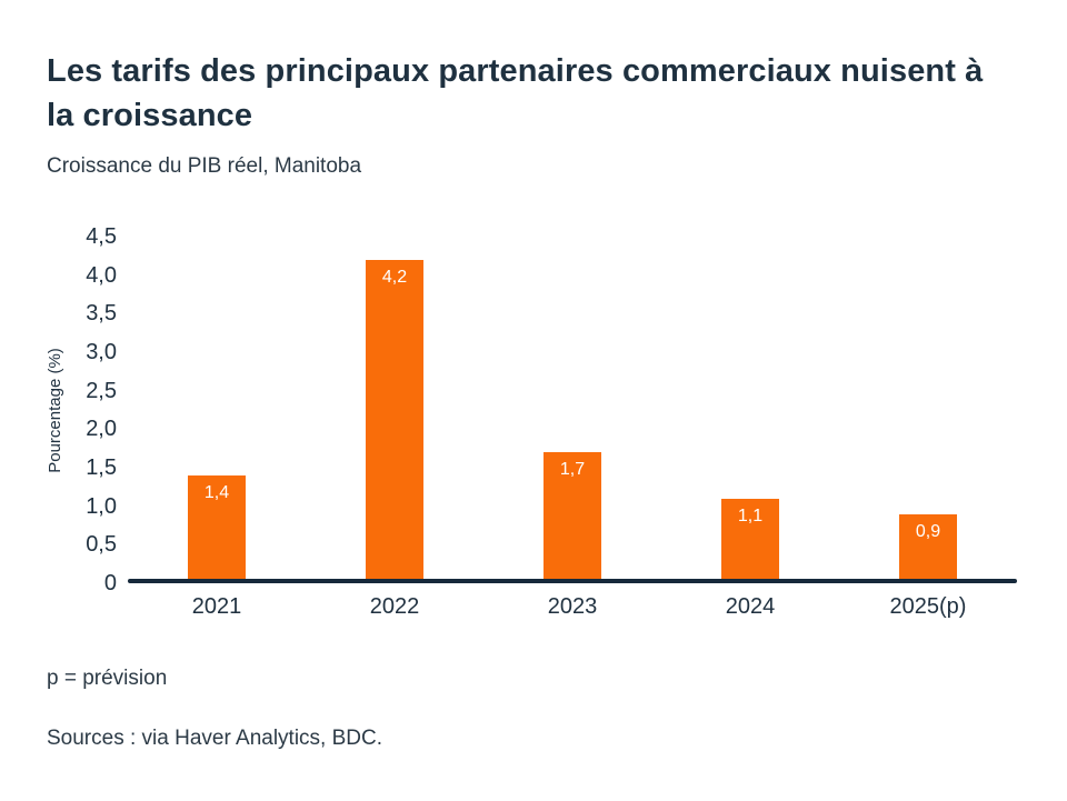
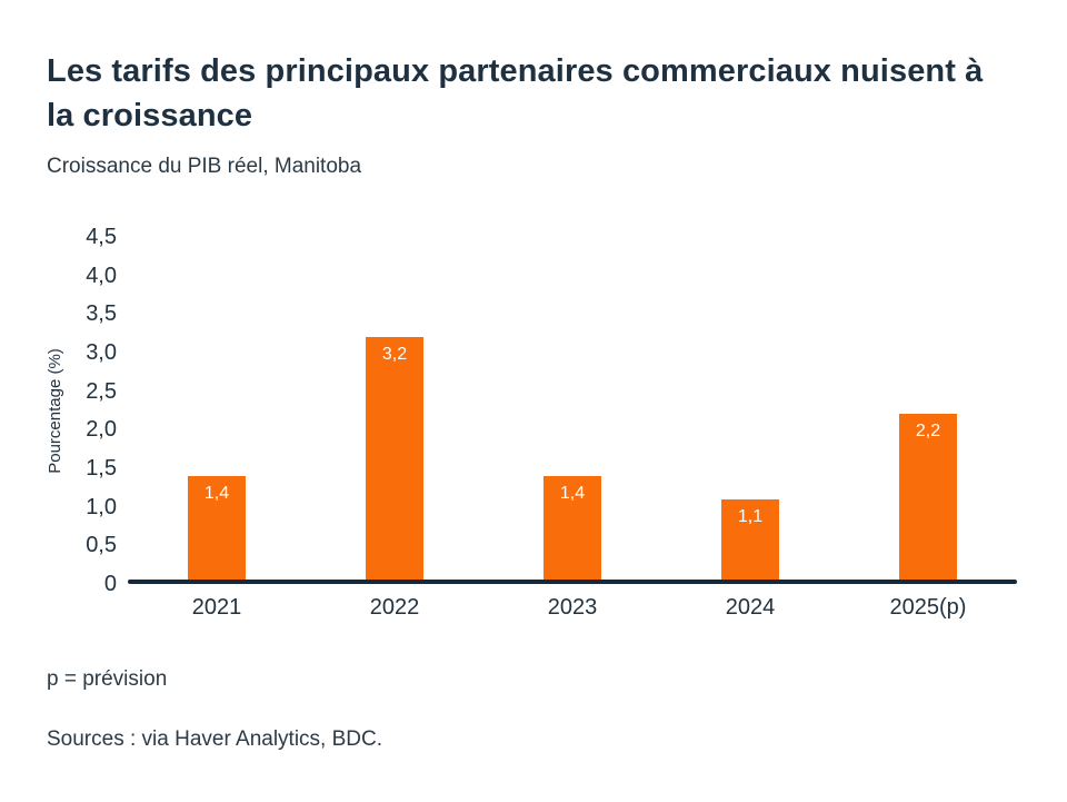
2022: 4,2 -> 3,2
2023: 1,7 -> 1,4
2025(p): 0,9 -> 2,2
